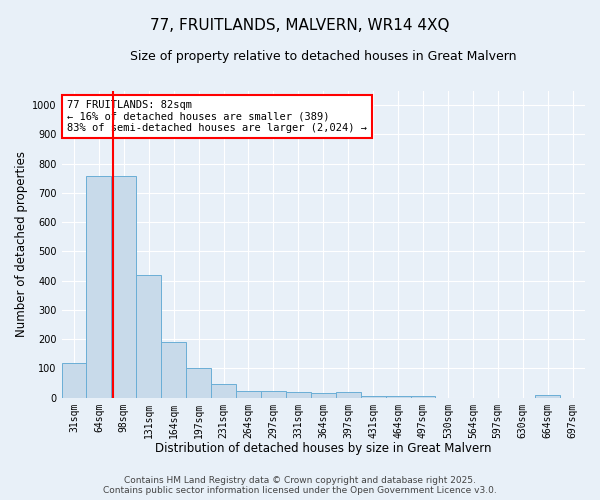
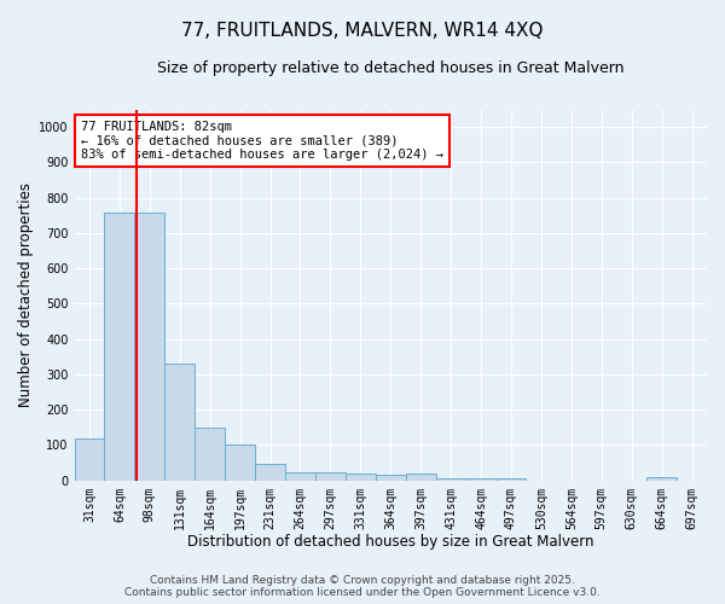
131sqm: 420 -> 330
164sqm: 190 -> 150
